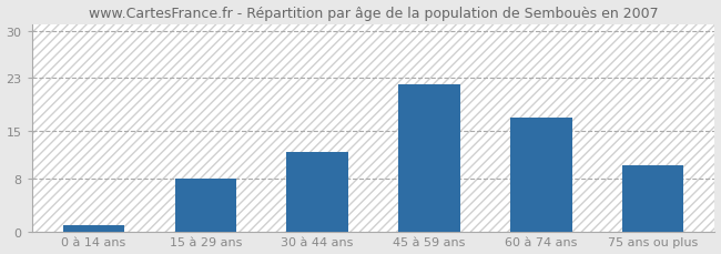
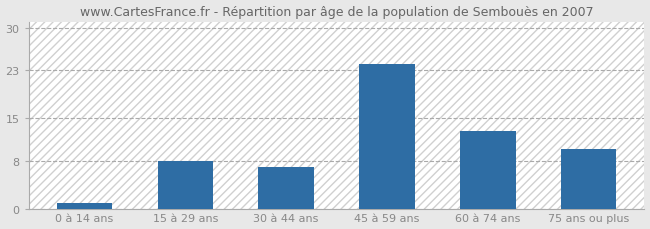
30 à 44 ans: 12 -> 7
45 à 59 ans: 22 -> 24
60 à 74 ans: 17 -> 13
